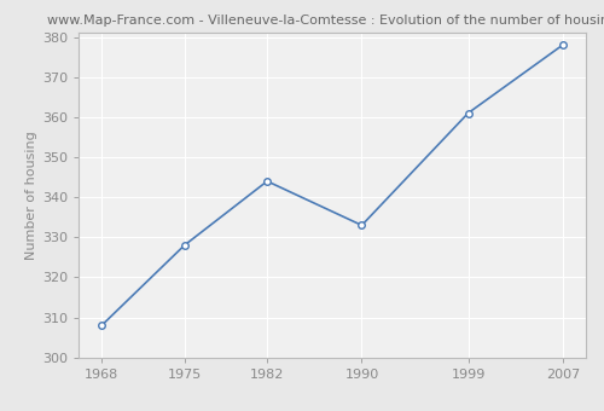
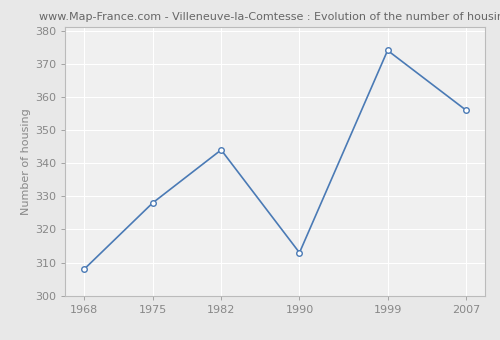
1990: 333 -> 313
1999: 361 -> 374
2007: 378 -> 356
